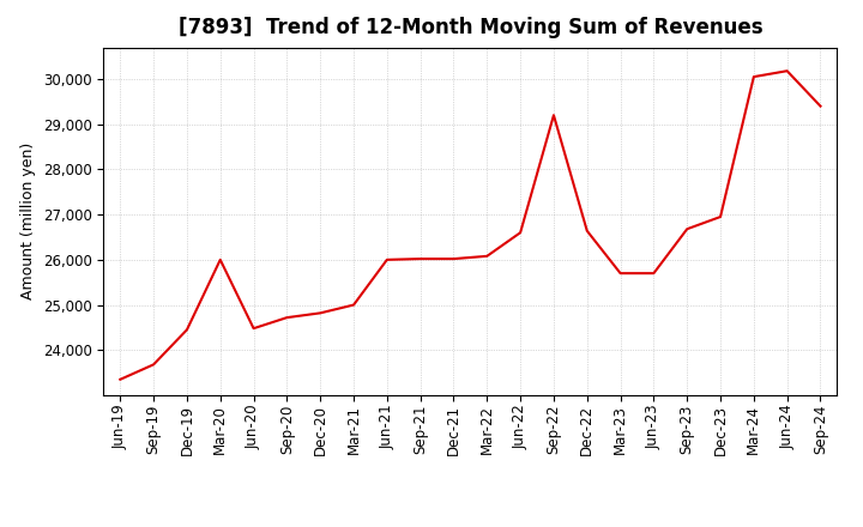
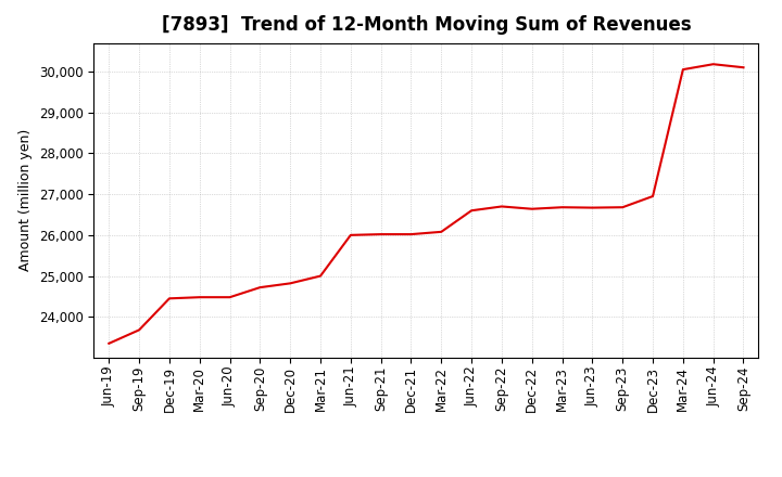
Mar-20: 26,000 -> 24,480
Sep-22: 29,200 -> 26,700
Mar-23: 25,700 -> 26,680
Jun-23: 25,700 -> 26,670
Sep-24: 29,400 -> 30,100
